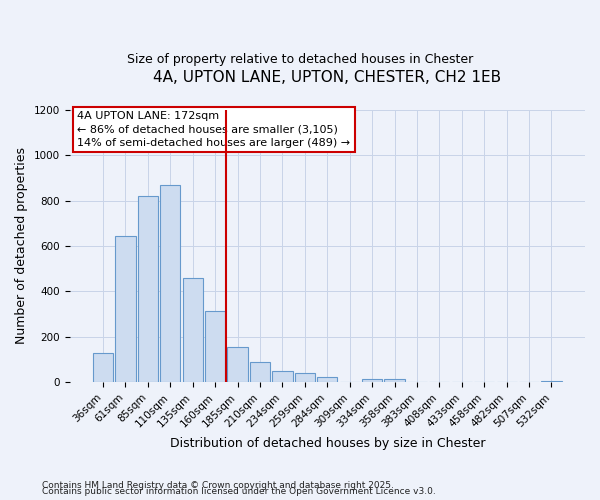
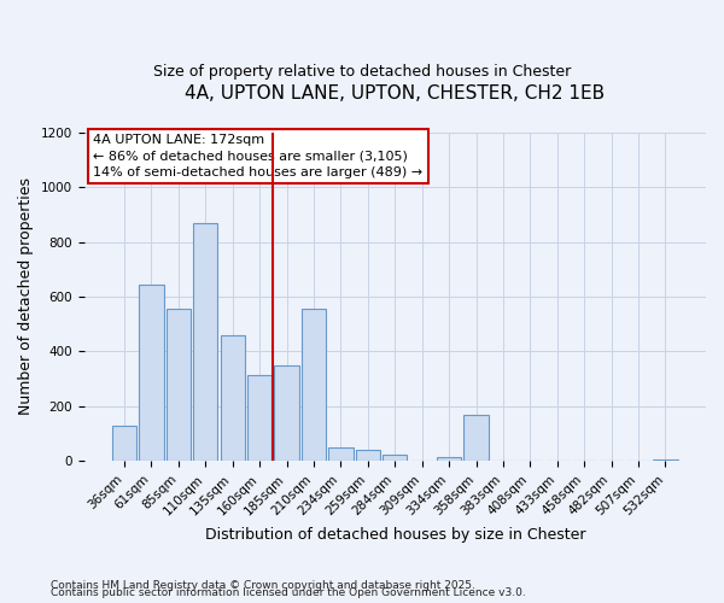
85sqm: 820 -> 555
185sqm: 155 -> 350
210sqm: 90 -> 555
358sqm: 12 -> 170
